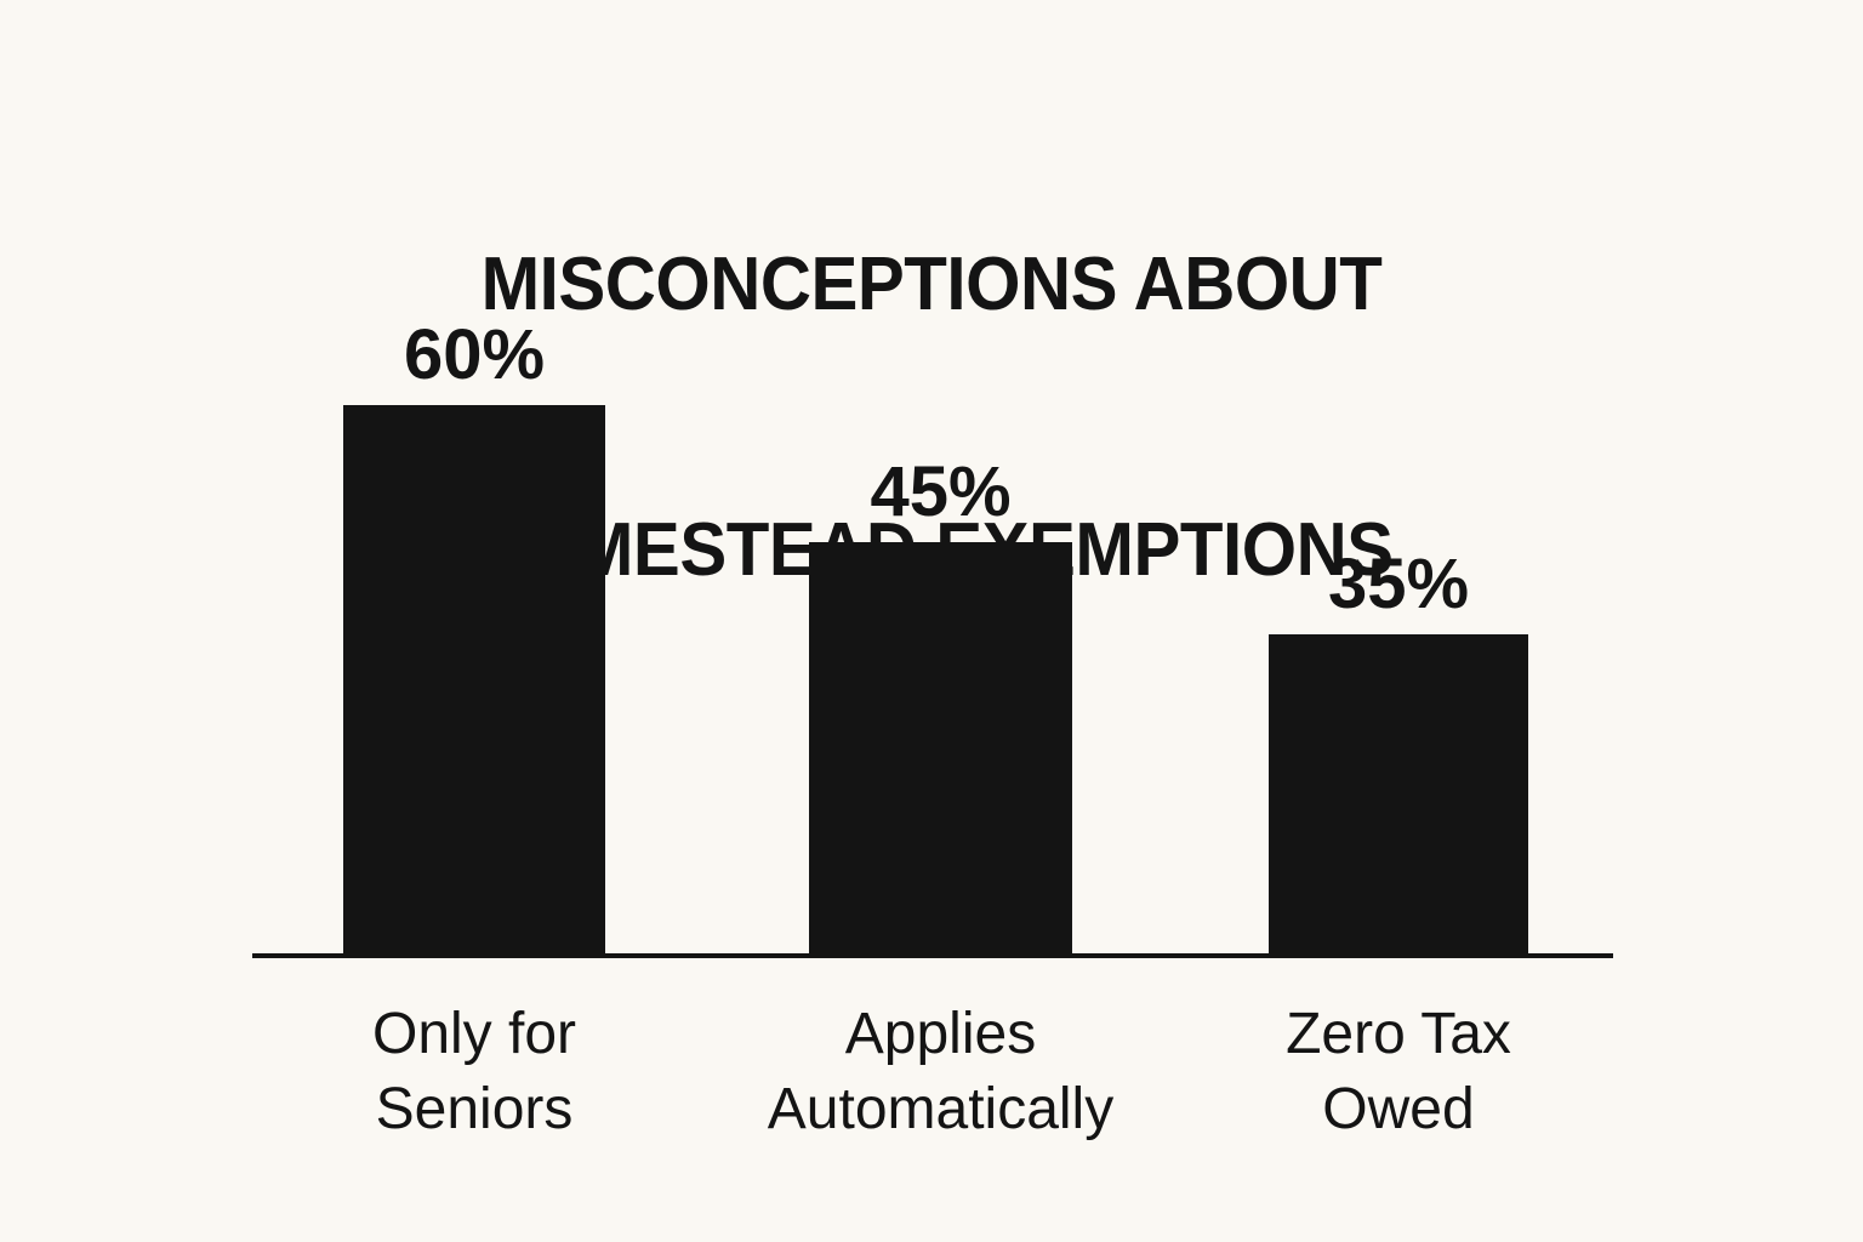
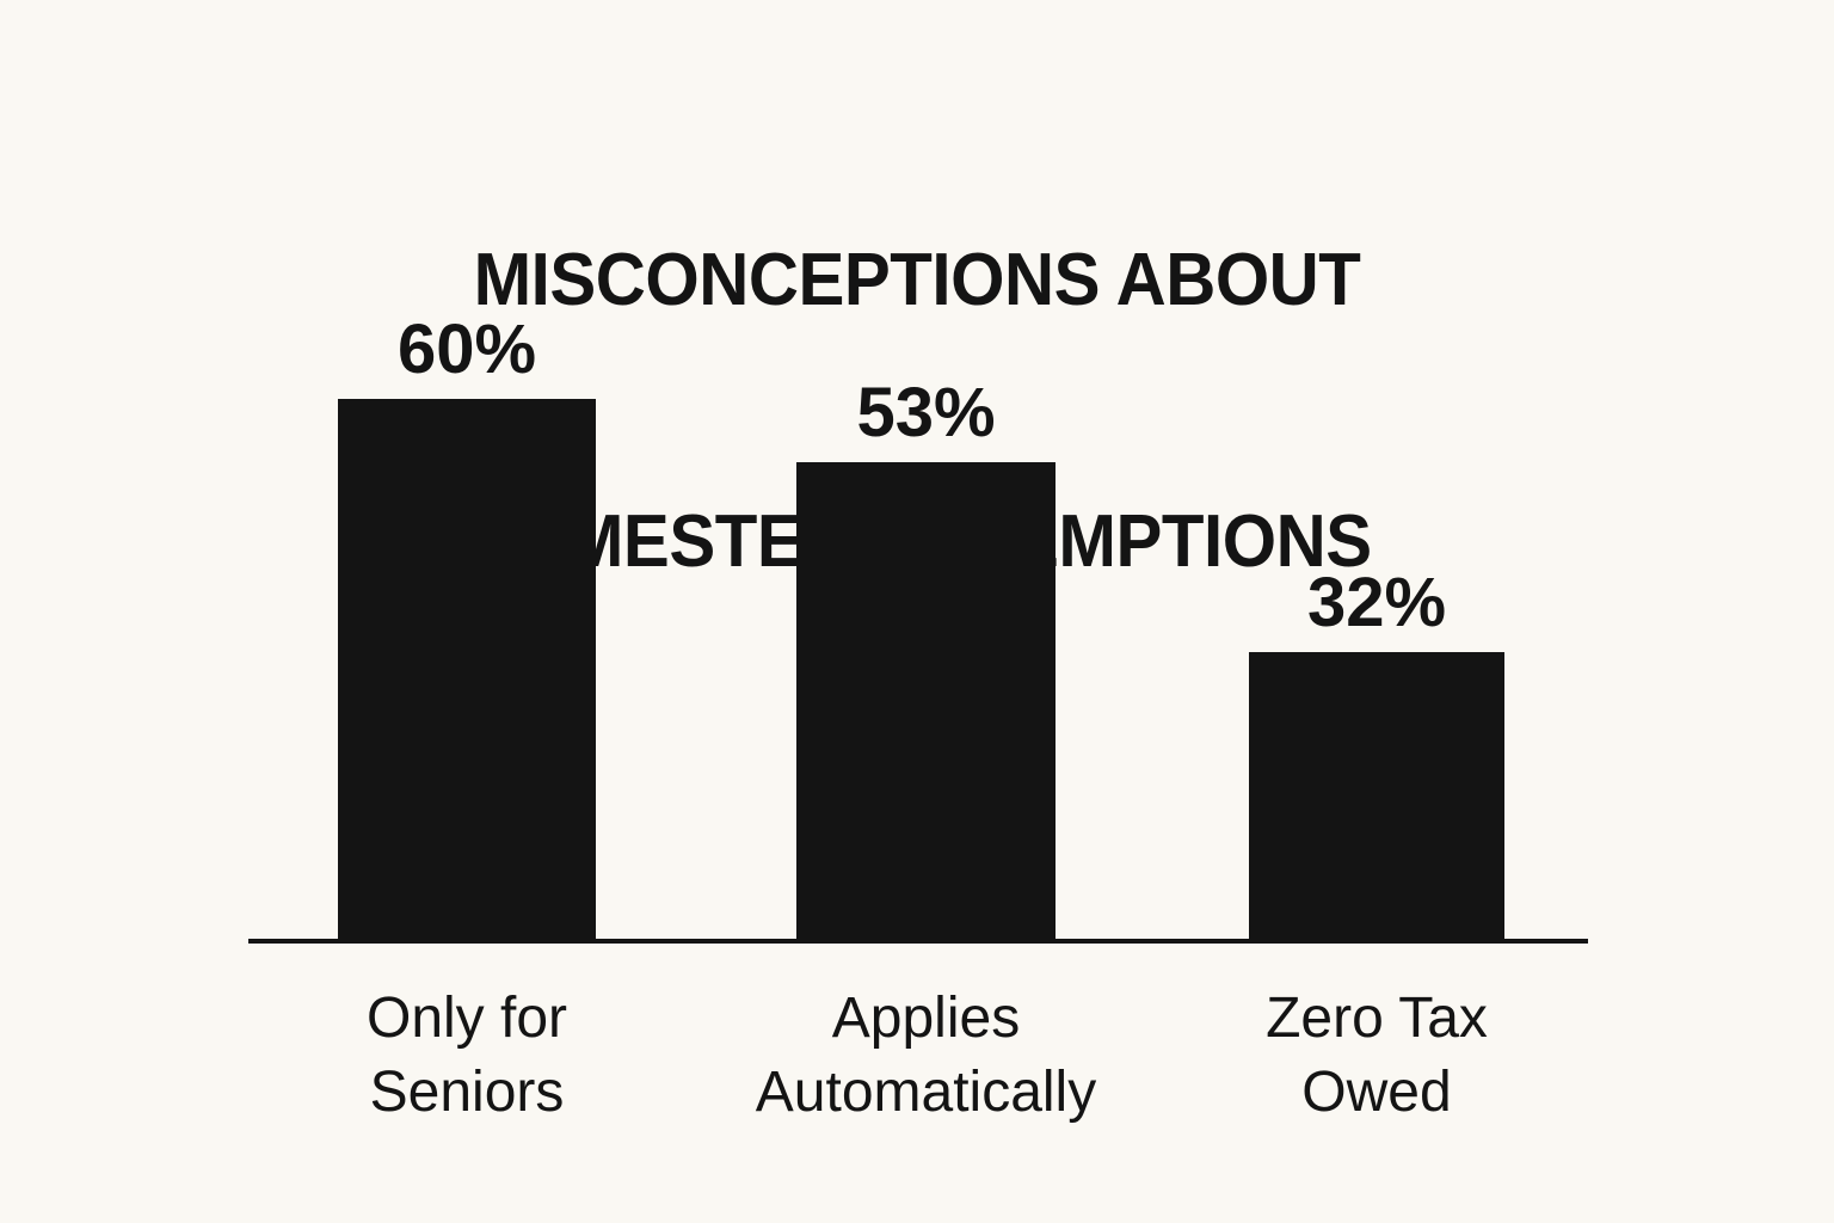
Applies Automatically: 45% -> 53%
Zero Tax Owed: 35% -> 32%
